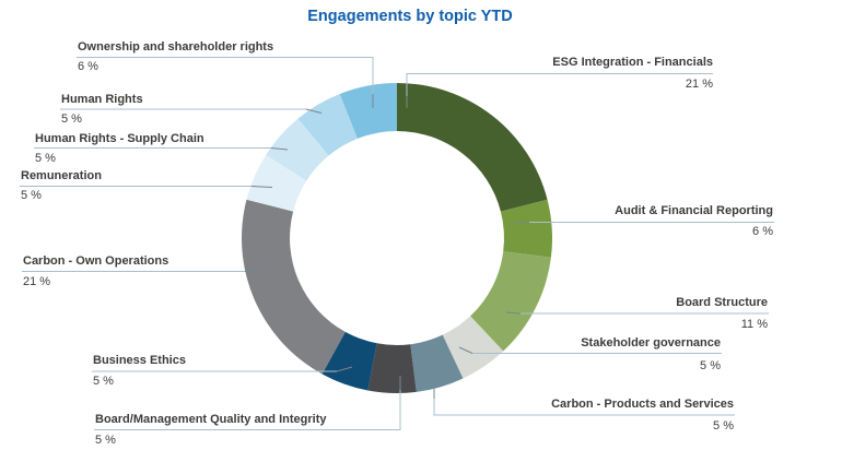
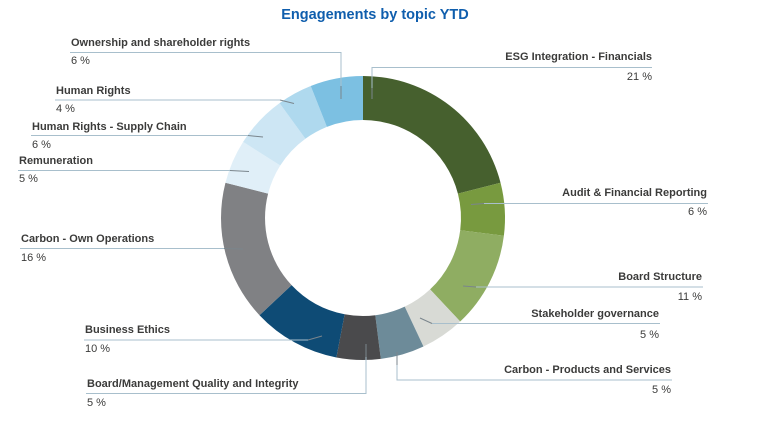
Business Ethics: 5 -> 10
Carbon - Own Operations: 21 -> 16
Human Rights - Supply Chain: 5 -> 6
Human Rights: 5 -> 4
